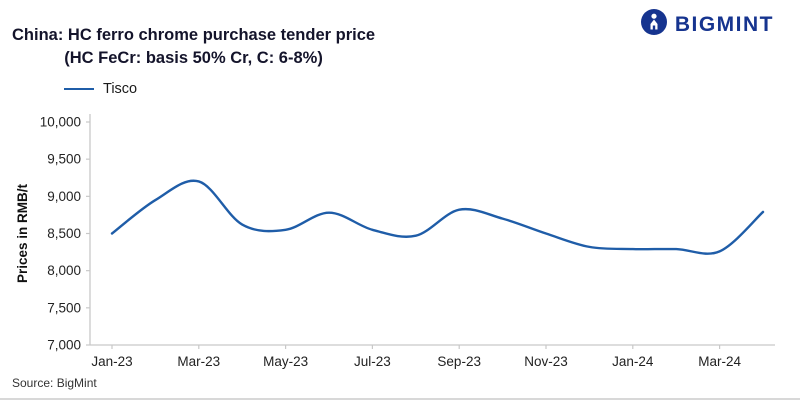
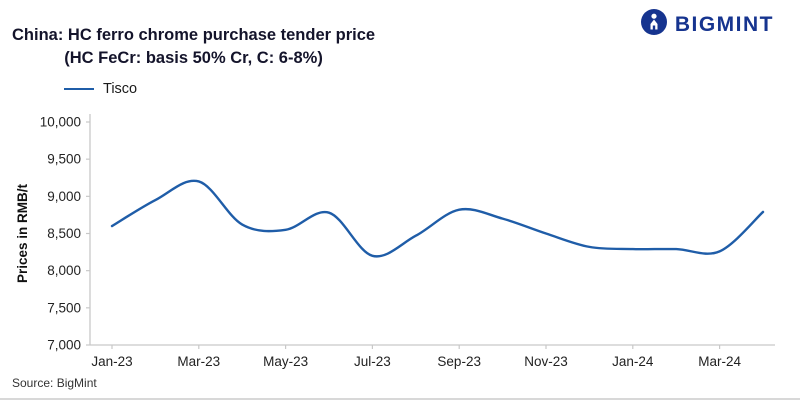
Jan-23: 8500 -> 8600
Jul-23: 8600 -> 8200
